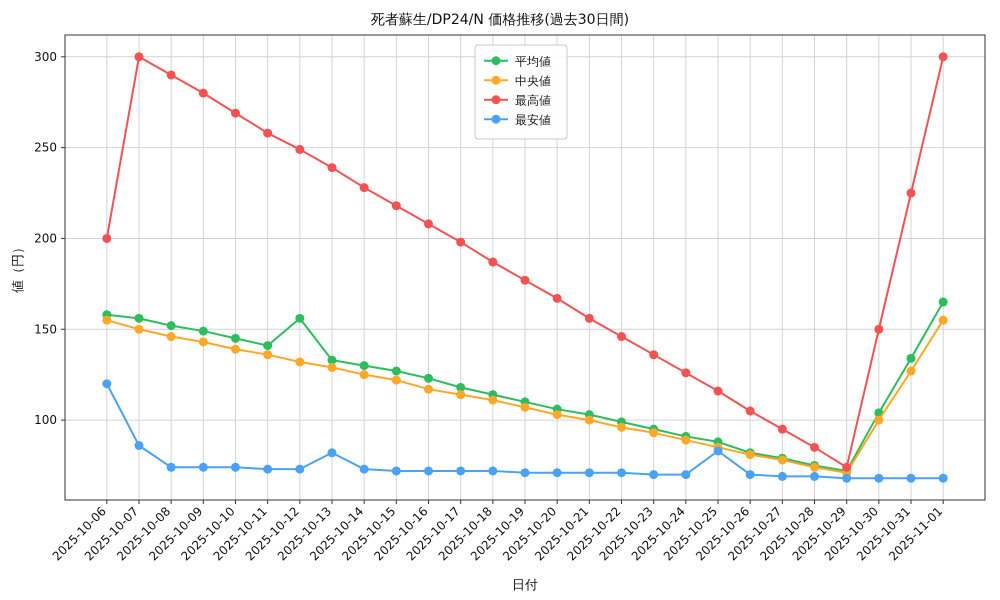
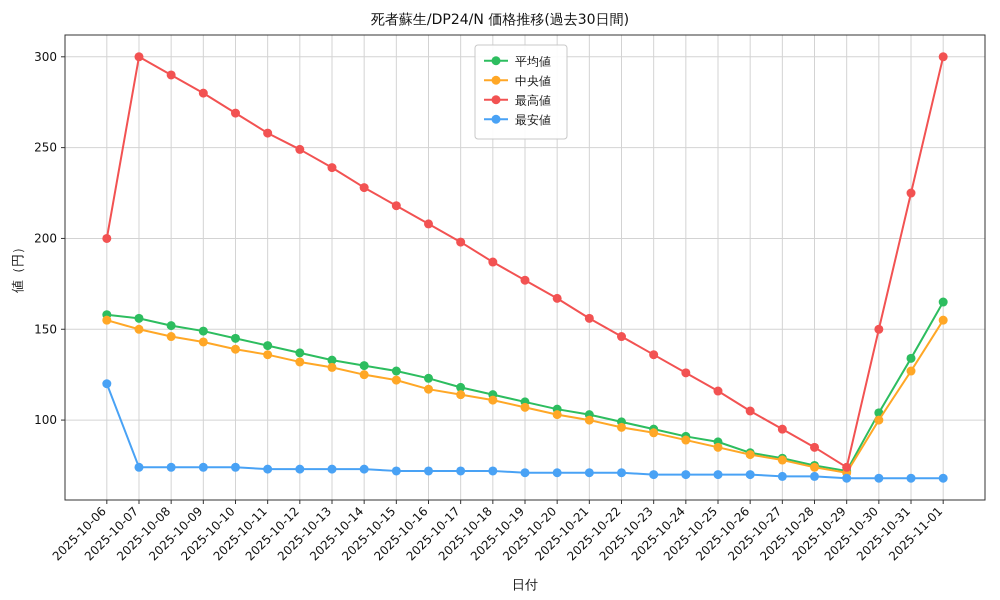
最安値/2025-10-07: 86 -> 74
平均値/2025-10-12: 156 -> 137
最安値/2025-10-13: 82 -> 73
最安値/2025-10-25: 83 -> 70
